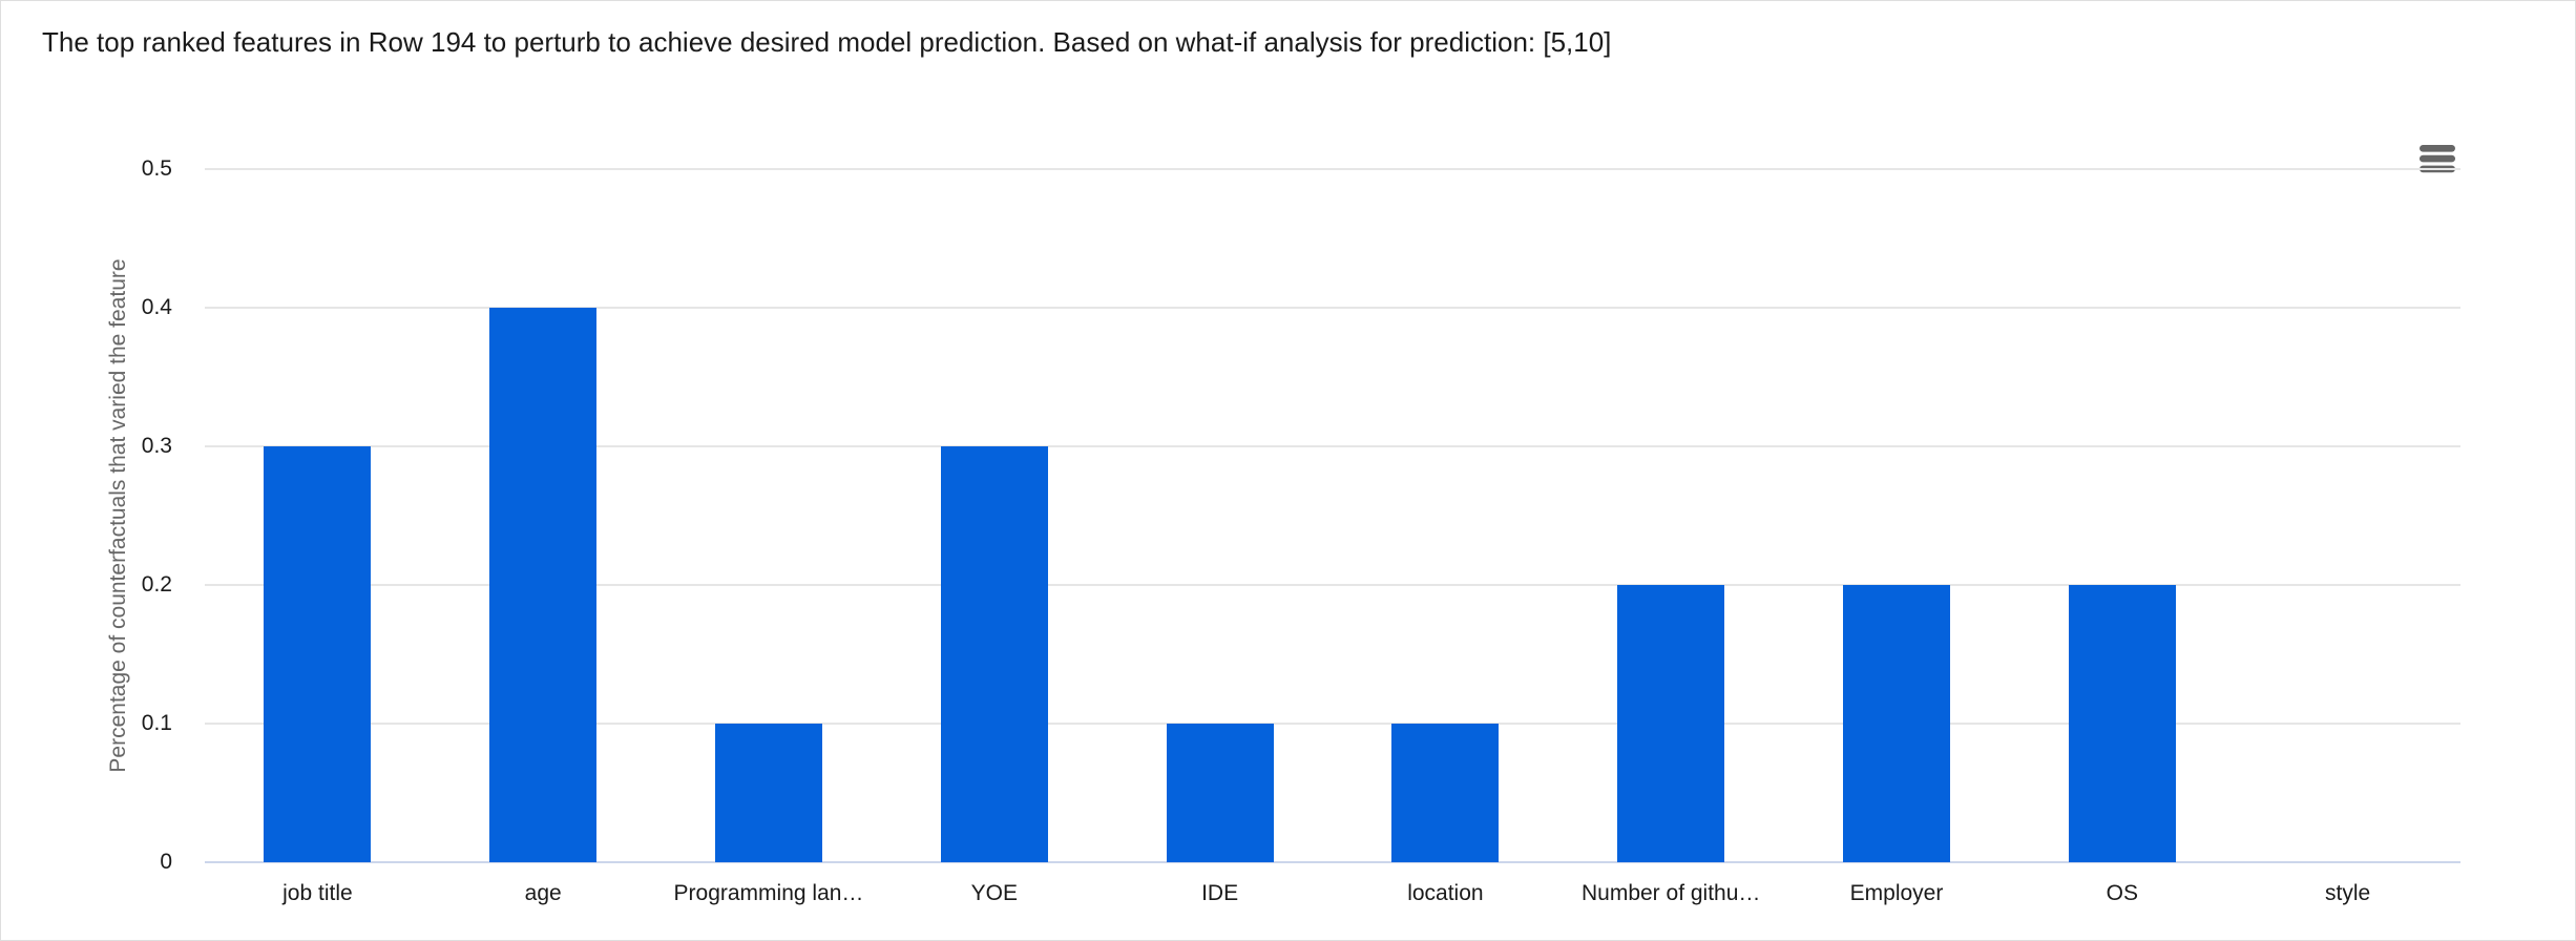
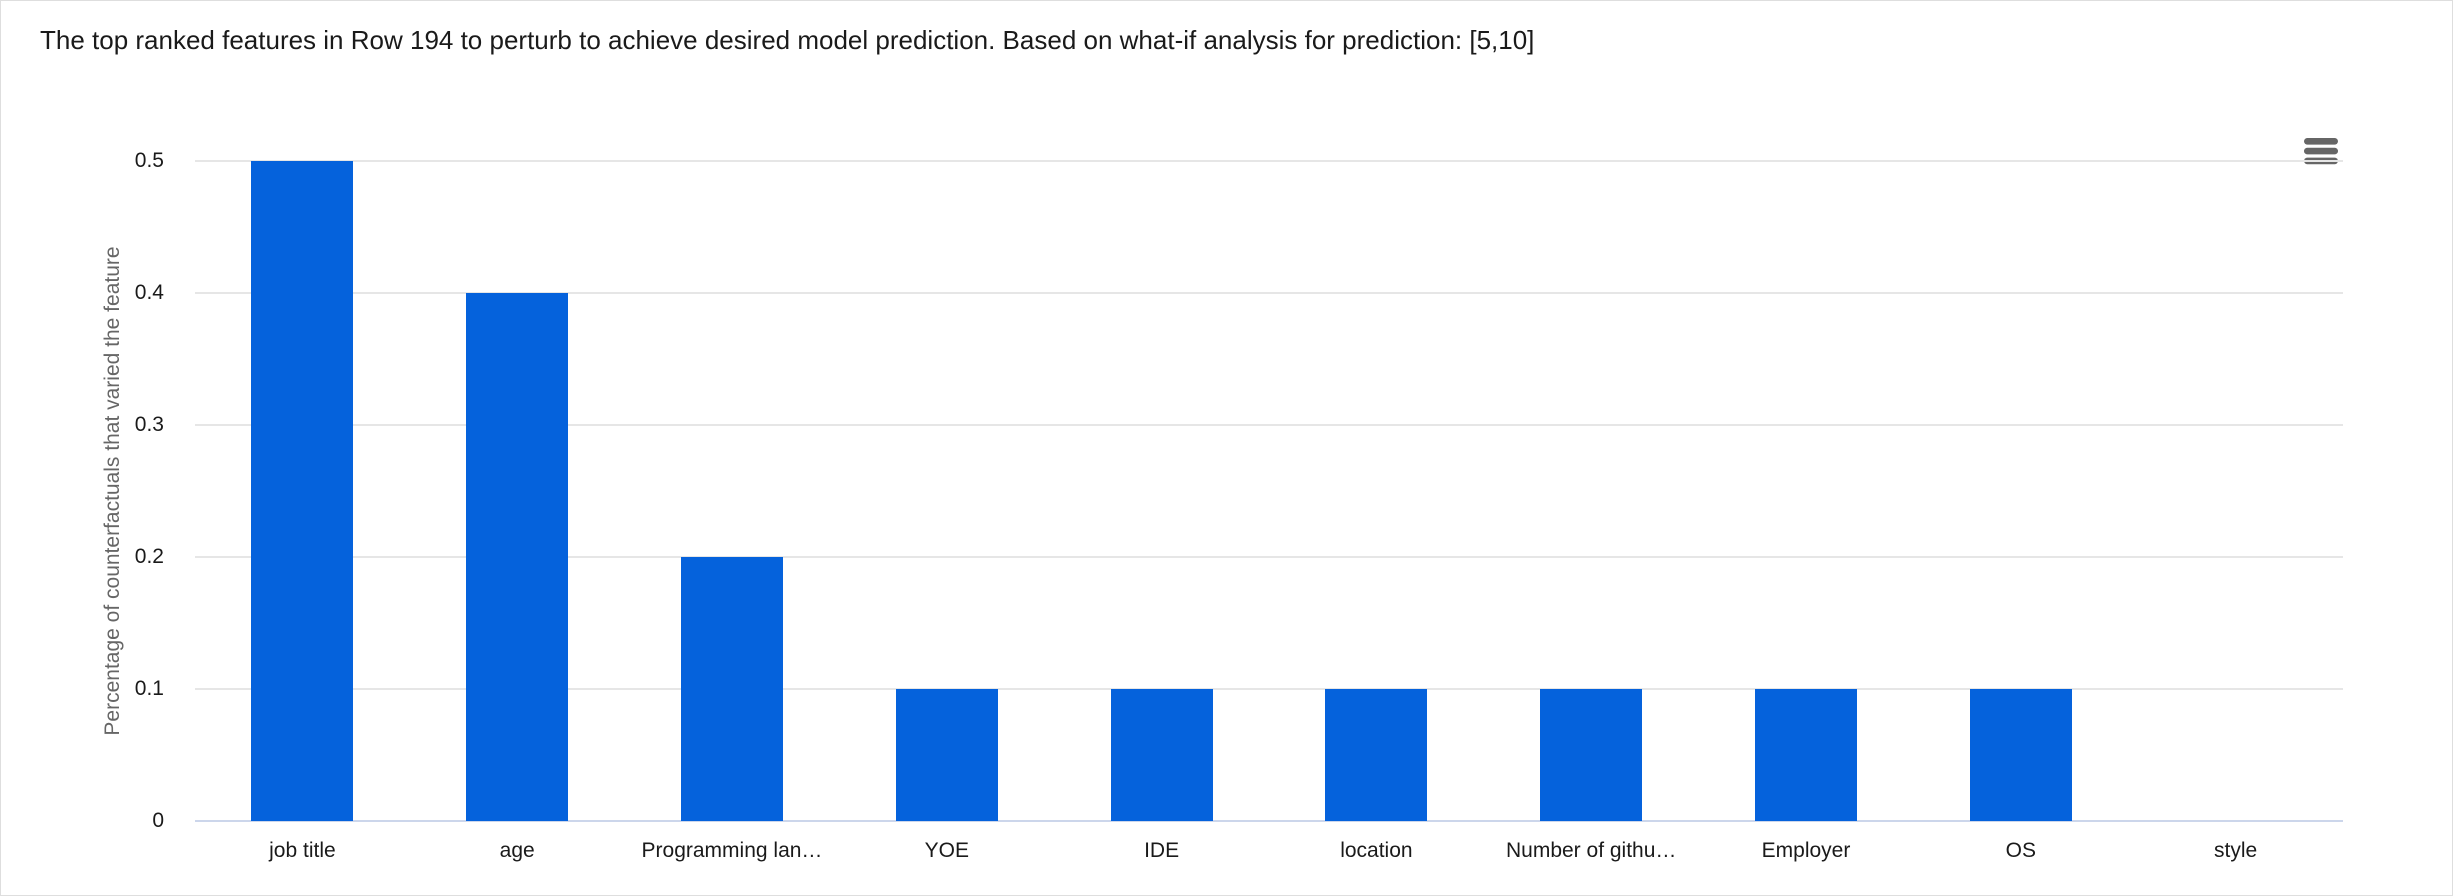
job title: 0.3 -> 0.5
Programming lan…: 0.1 -> 0.2
YOE: 0.3 -> 0.1
Number of githu…: 0.2 -> 0.1
Employer: 0.2 -> 0.1
OS: 0.2 -> 0.1
